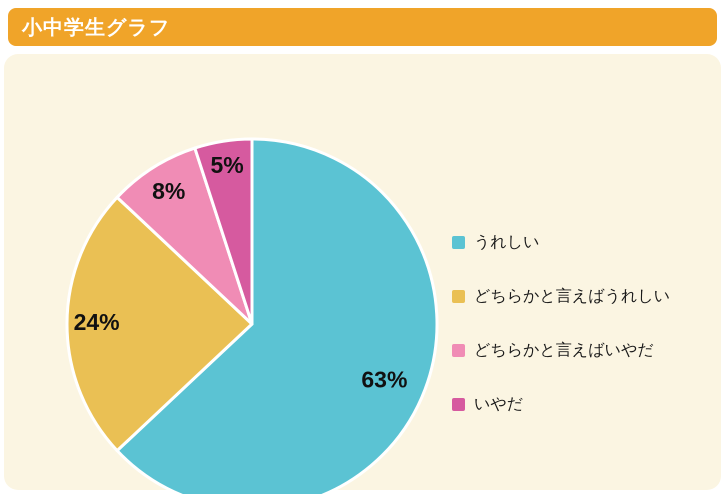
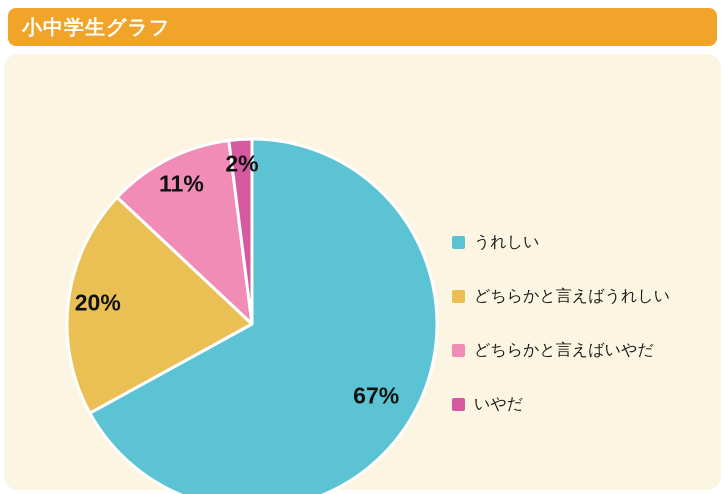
うれしい: 63% -> 67%
どちらかと言えばうれしい: 24% -> 20%
どちらかと言えばいやだ: 8% -> 11%
いやだ: 5% -> 2%
